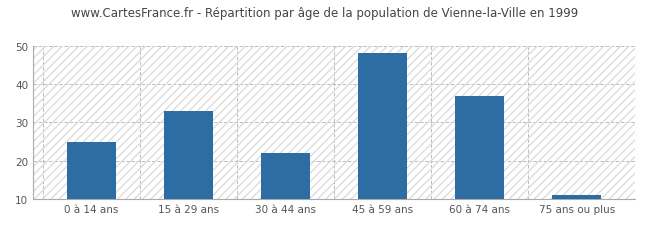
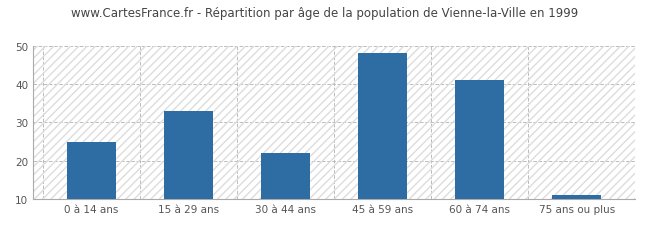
60 à 74 ans: 37 -> 41
